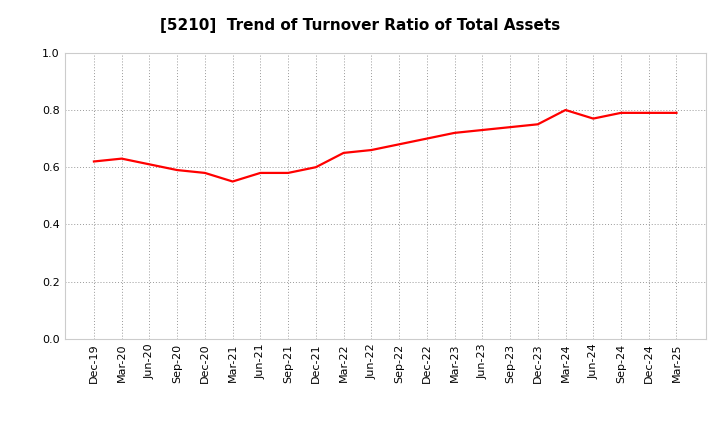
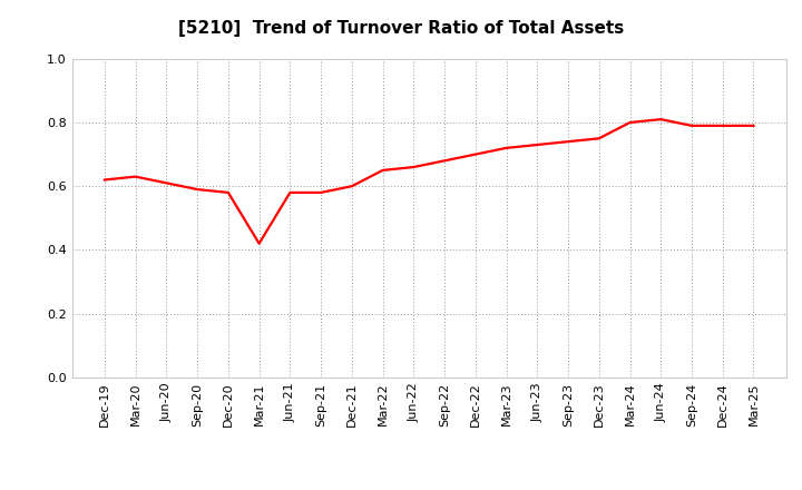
Mar-21: 0.55 -> 0.42
Jun-24: 0.77 -> 0.81
